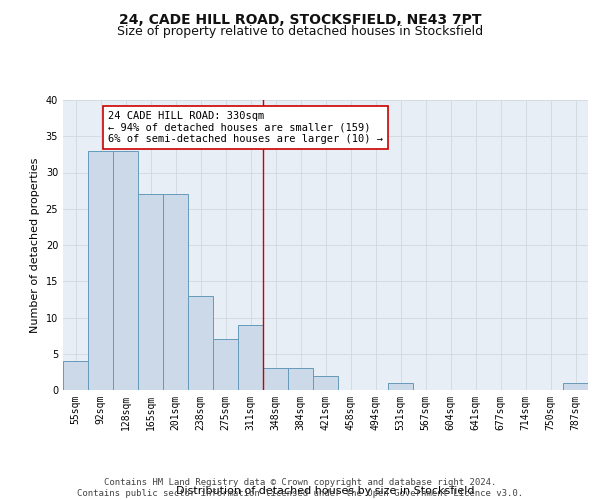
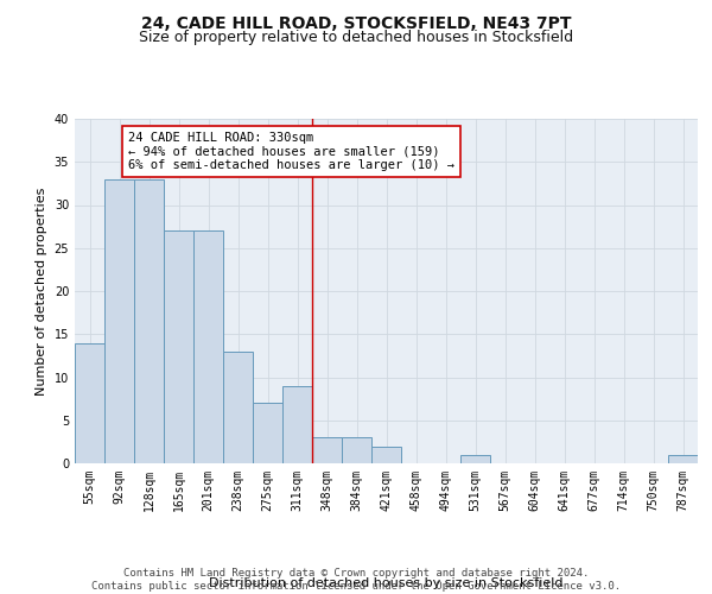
55sqm: 4 -> 14
